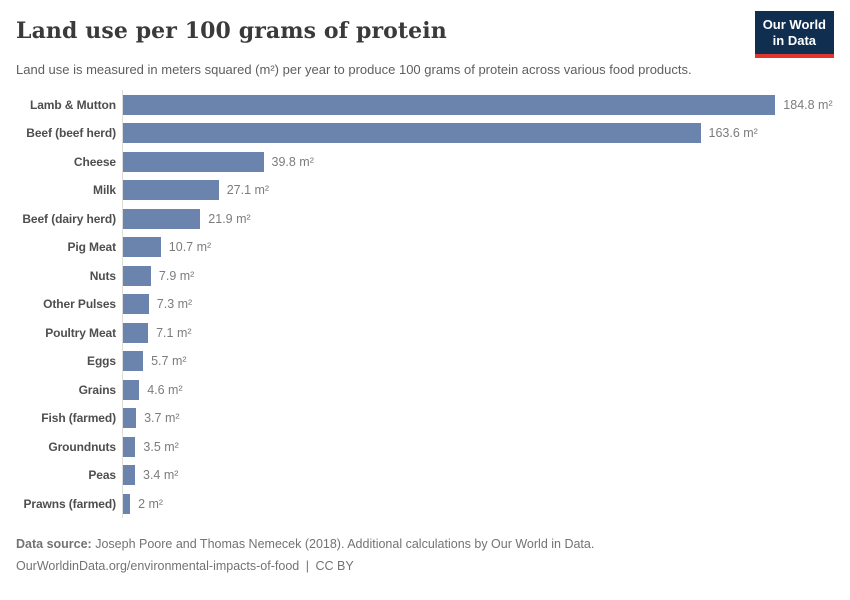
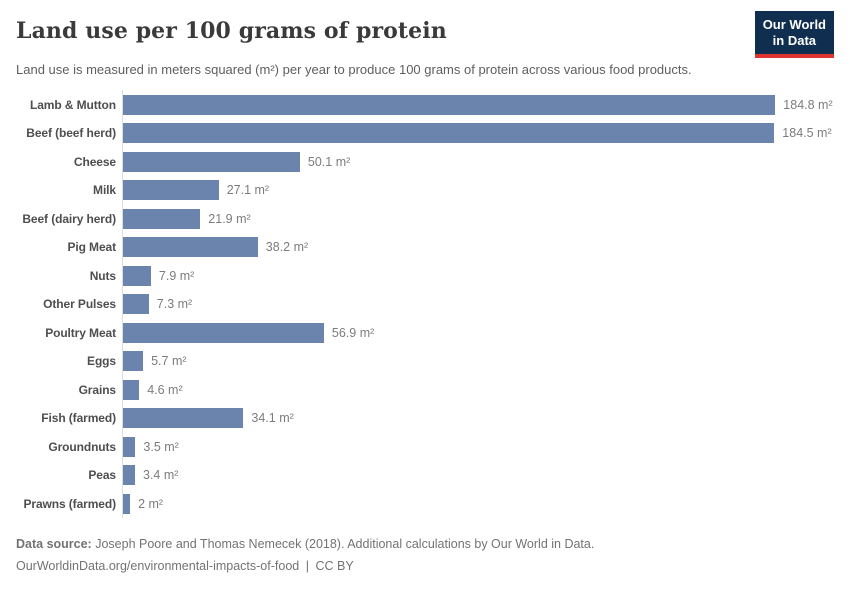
Beef (beef herd): 163.6 -> 184.5
Cheese: 39.8 -> 50.1
Pig Meat: 10.7 -> 38.2
Poultry Meat: 7.1 -> 56.9
Fish (farmed): 3.7 -> 34.1
